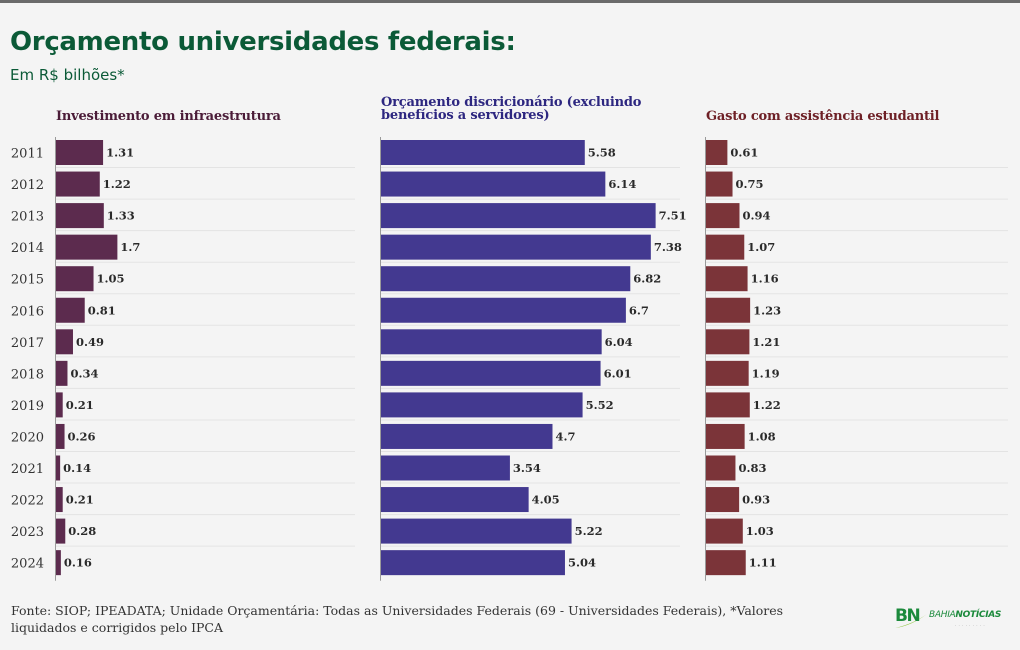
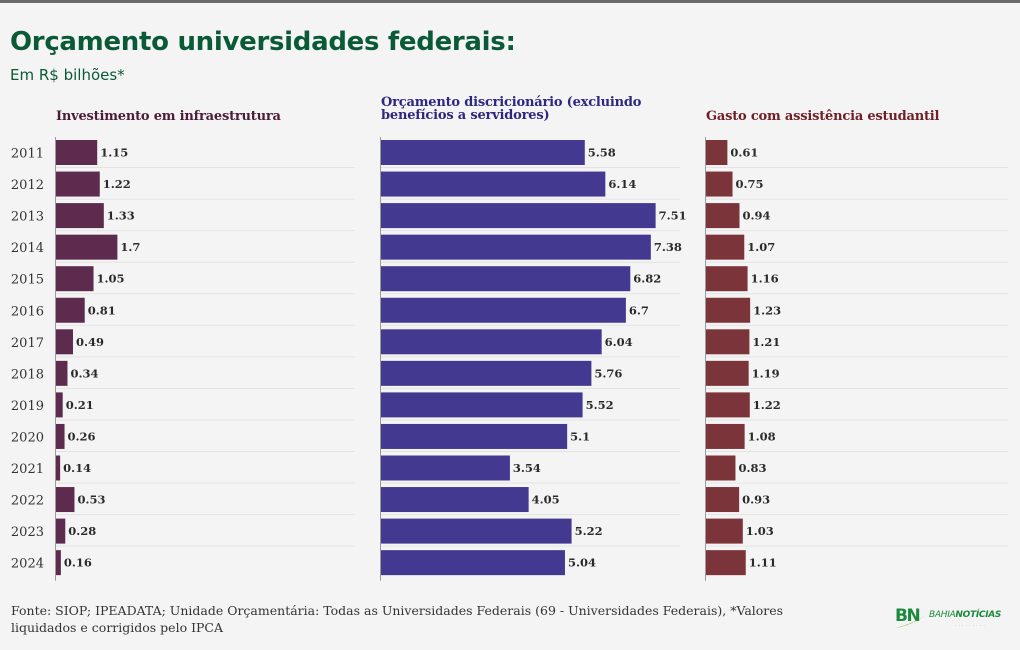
Investimento em infraestrutura/2011: 1.31 -> 1.15
Investimento em infraestrutura/2022: 0.21 -> 0.53
Orçamento discricionário (excluindo benefícios a servidores)/2018: 6.01 -> 5.76
Orçamento discricionário (excluindo benefícios a servidores)/2020: 4.7 -> 5.1
